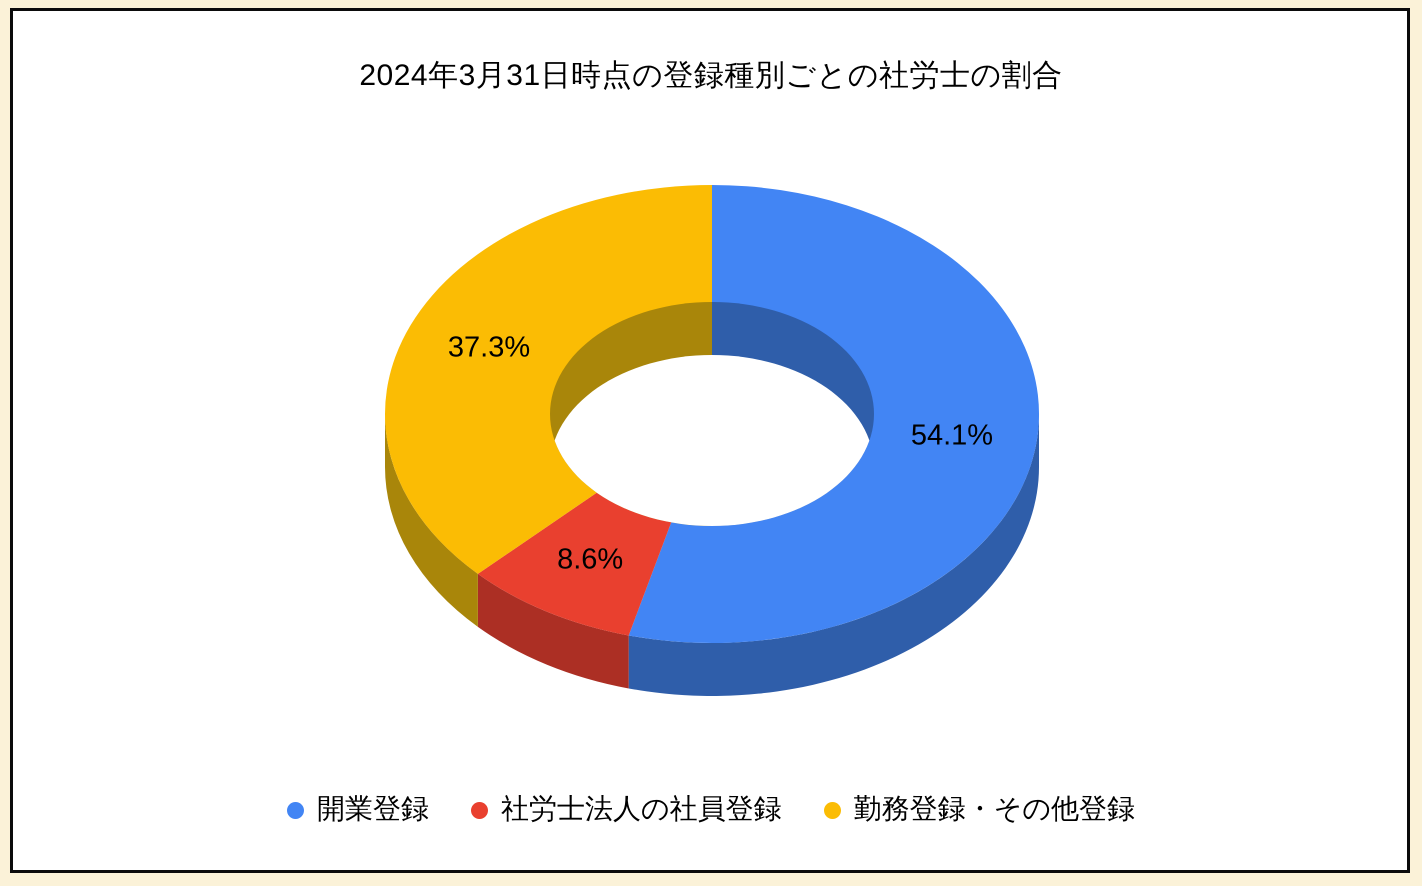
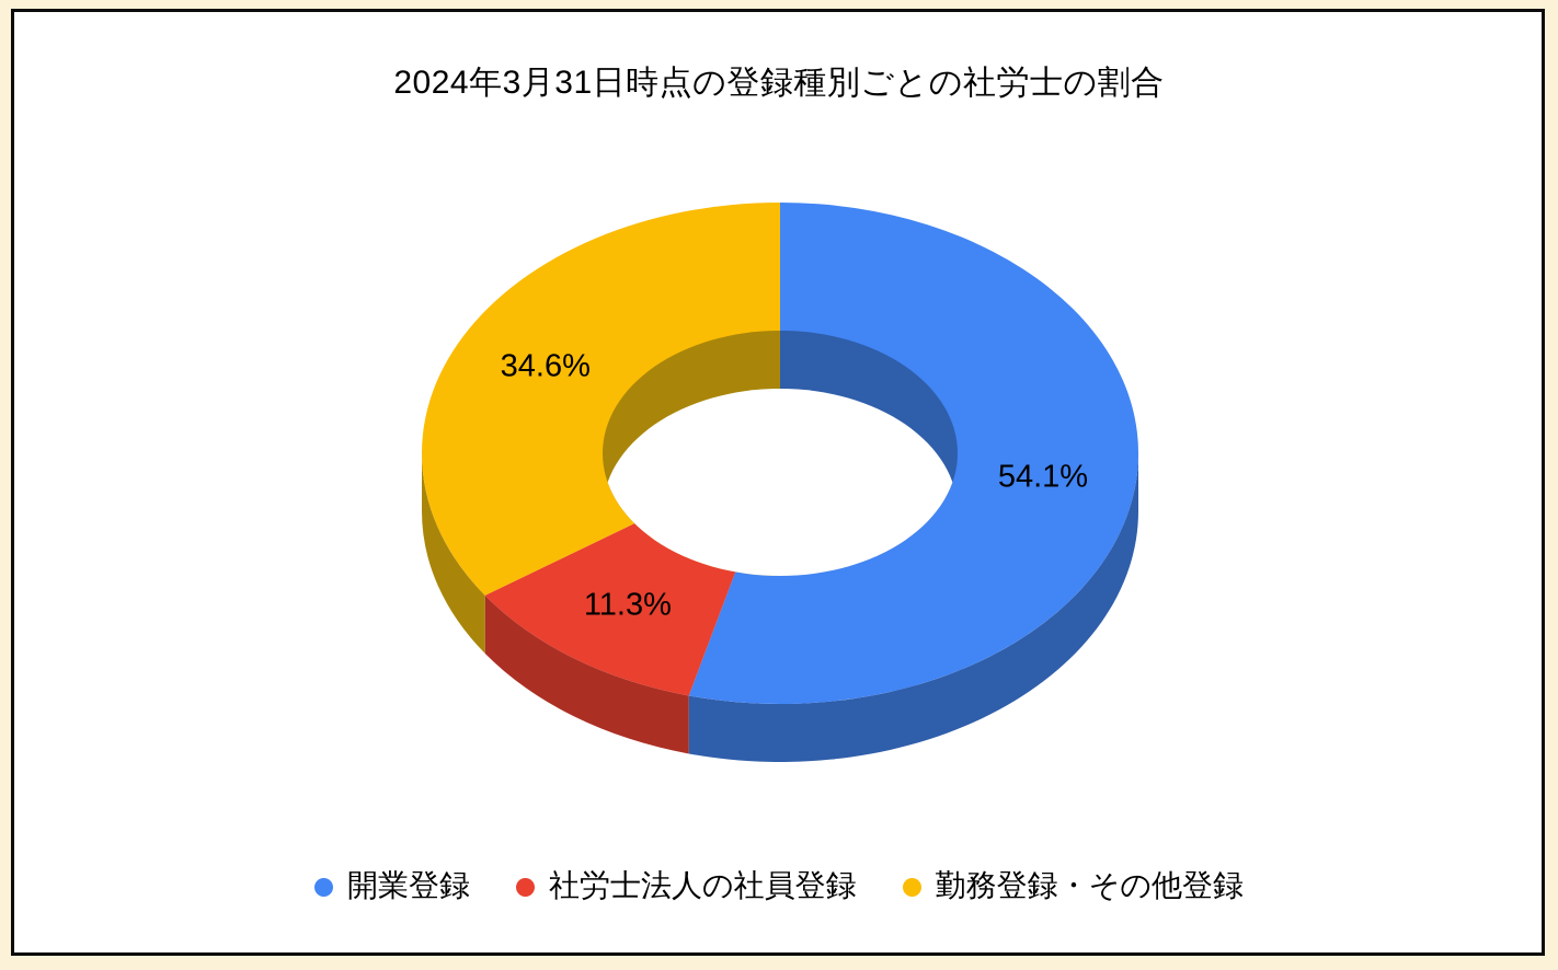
社労士法人の社員登録: 8.6% -> 11.3%
勤務登録・その他登録: 37.3% -> 34.6%
